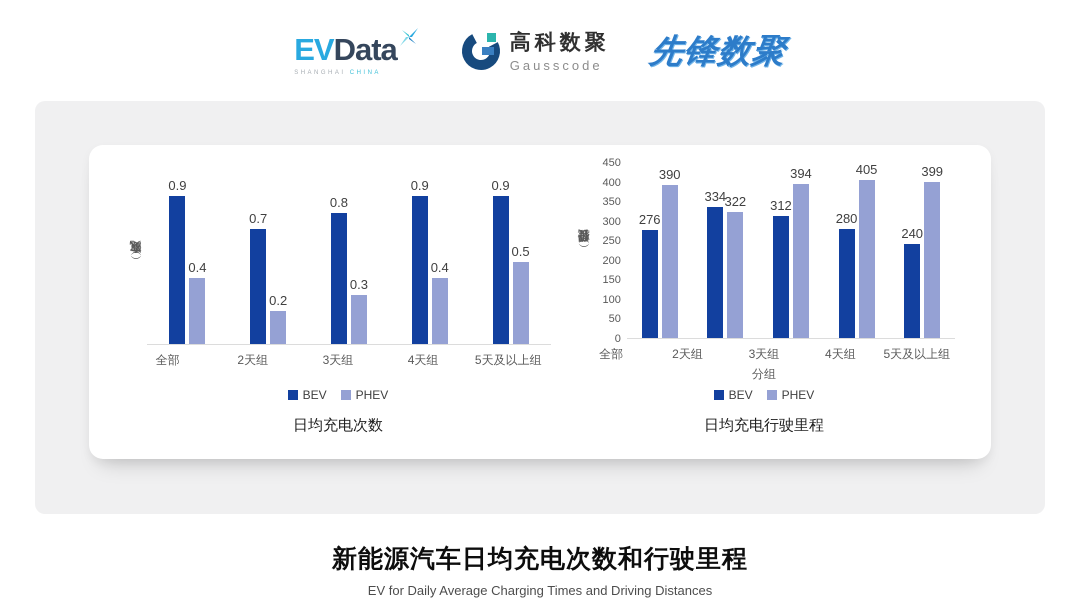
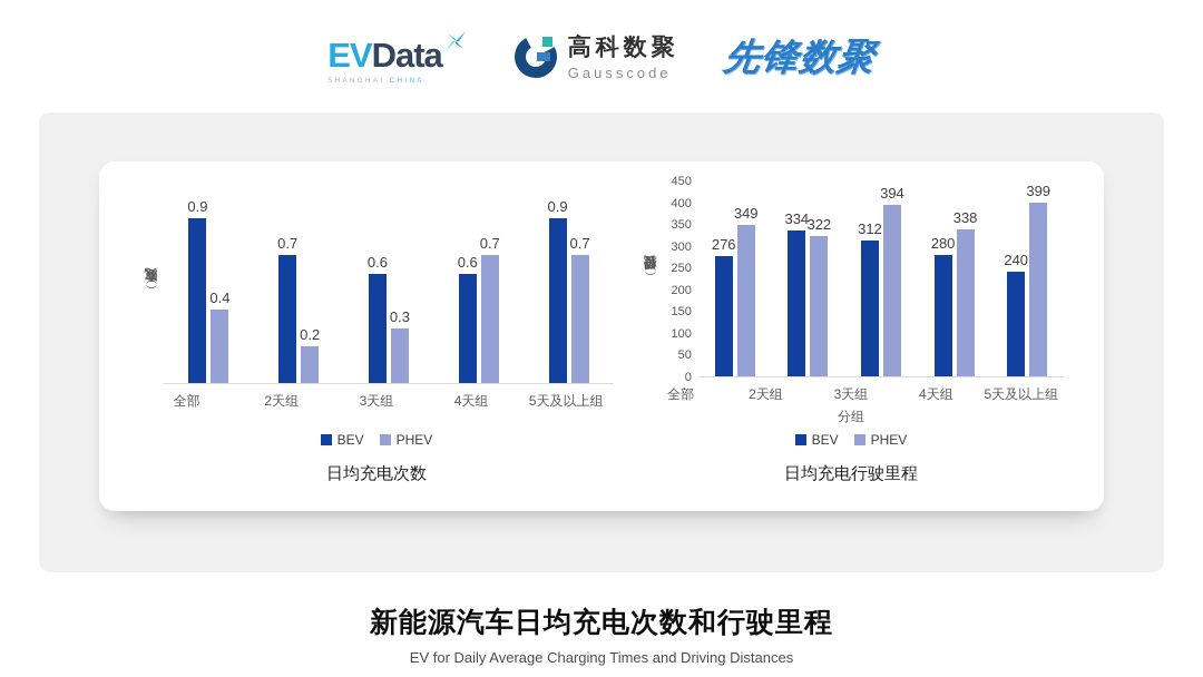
日均充电次数/BEV/3天组: 0.8 -> 0.6
日均充电次数/BEV/4天组: 0.9 -> 0.6
日均充电次数/PHEV/4天组: 0.4 -> 0.7
日均充电次数/PHEV/5天及以上组: 0.5 -> 0.7
日均充电行驶里程/PHEV/全部: 390 -> 349
日均充电行驶里程/PHEV/4天组: 405 -> 338
